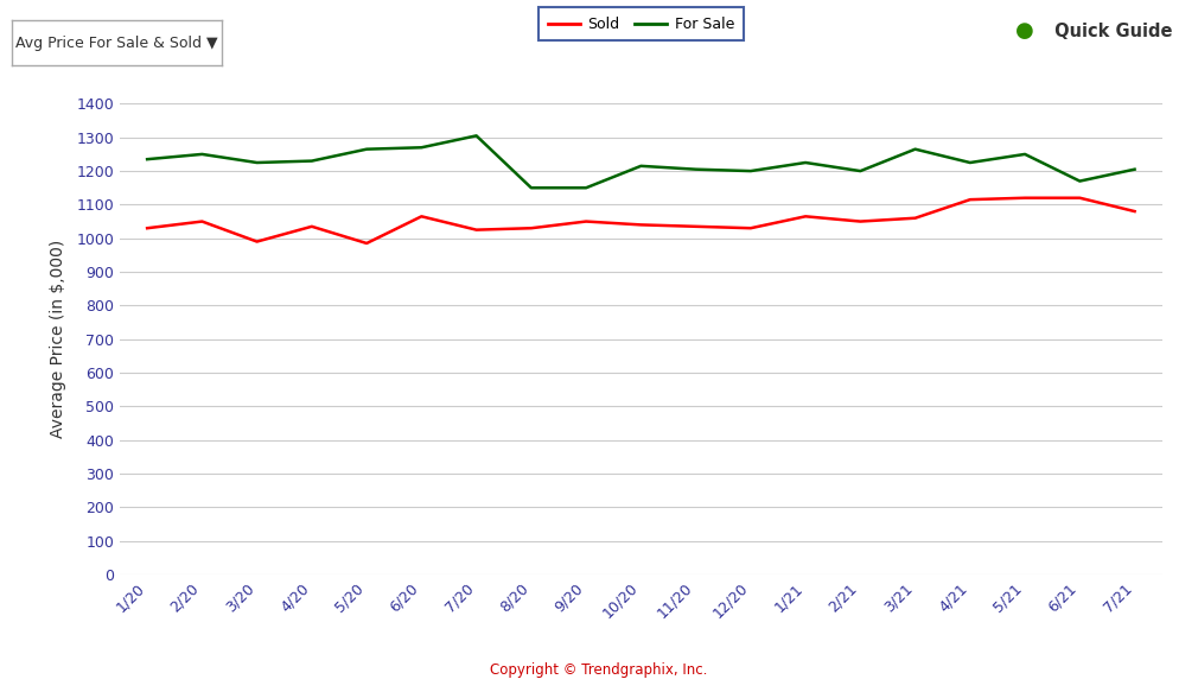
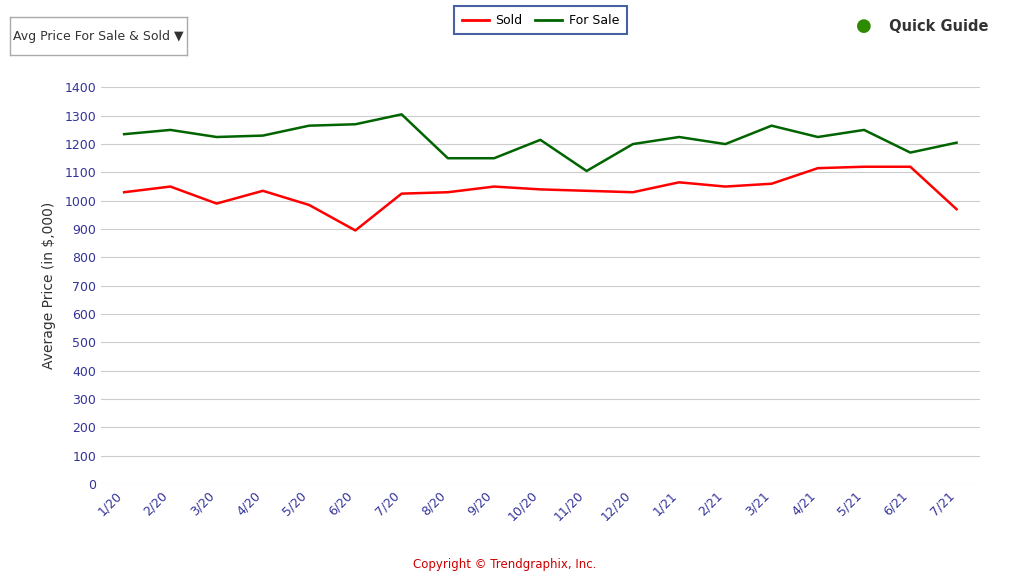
Sold/6/20: 1065 -> 895
For Sale/11/20: 1205 -> 1105
Sold/7/21: 1080 -> 970
